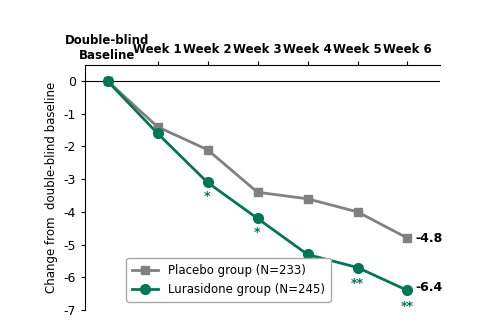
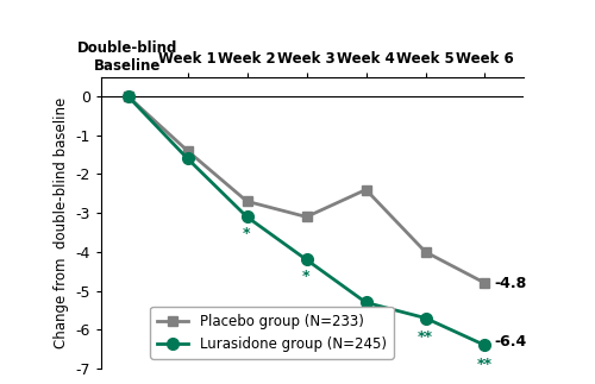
Placebo group (N=233)/Week 2: -2.1 -> -2.7
Placebo group (N=233)/Week 3: -3.4 -> -3.1
Placebo group (N=233)/Week 4: -3.6 -> -2.4
